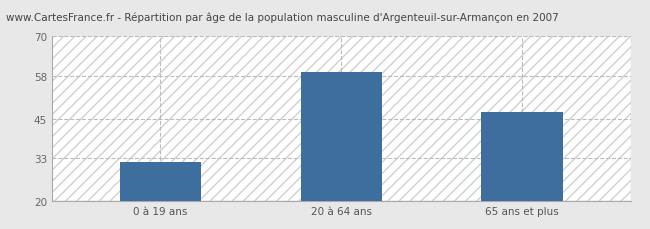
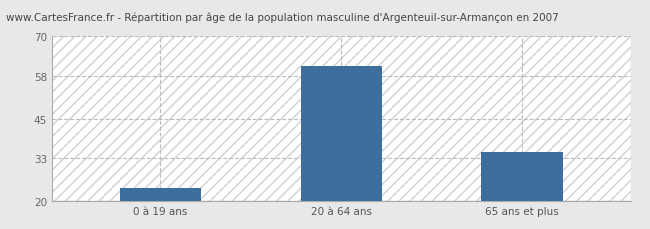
0 à 19 ans: 32 -> 24
20 à 64 ans: 59 -> 61
65 ans et plus: 47 -> 35
